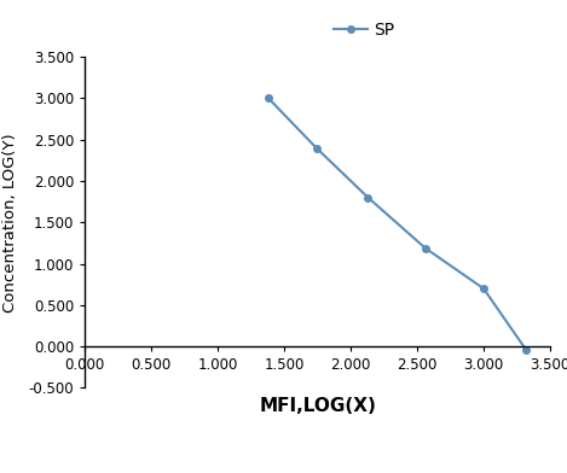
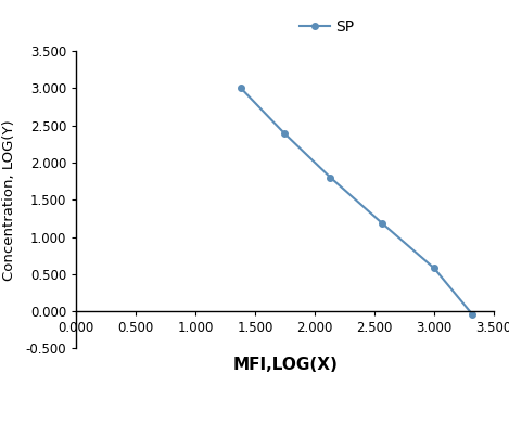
3.000: 0.70 -> 0.58
